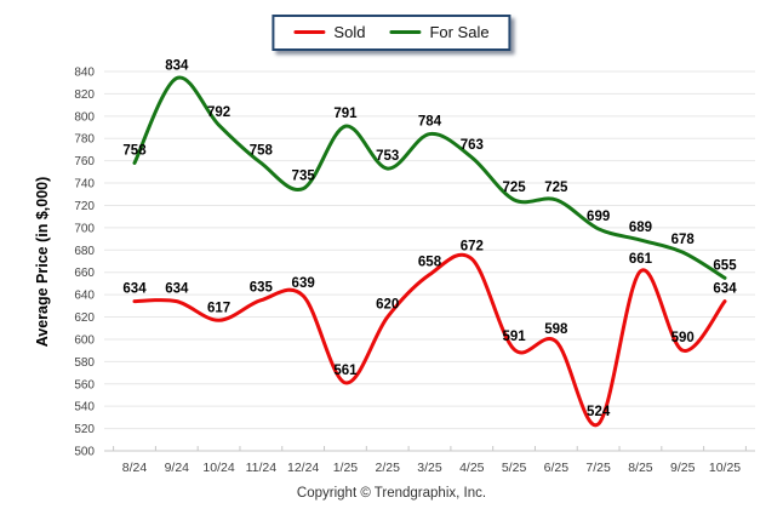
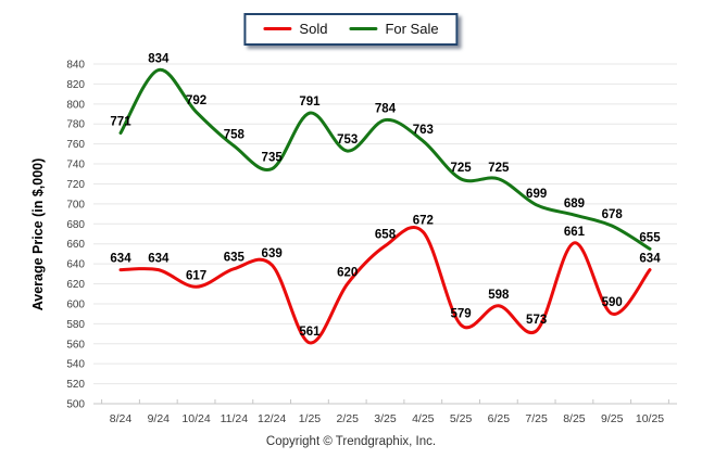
For Sale/8/24: 758 -> 771
Sold/5/25: 591 -> 579
Sold/7/25: 524 -> 573
